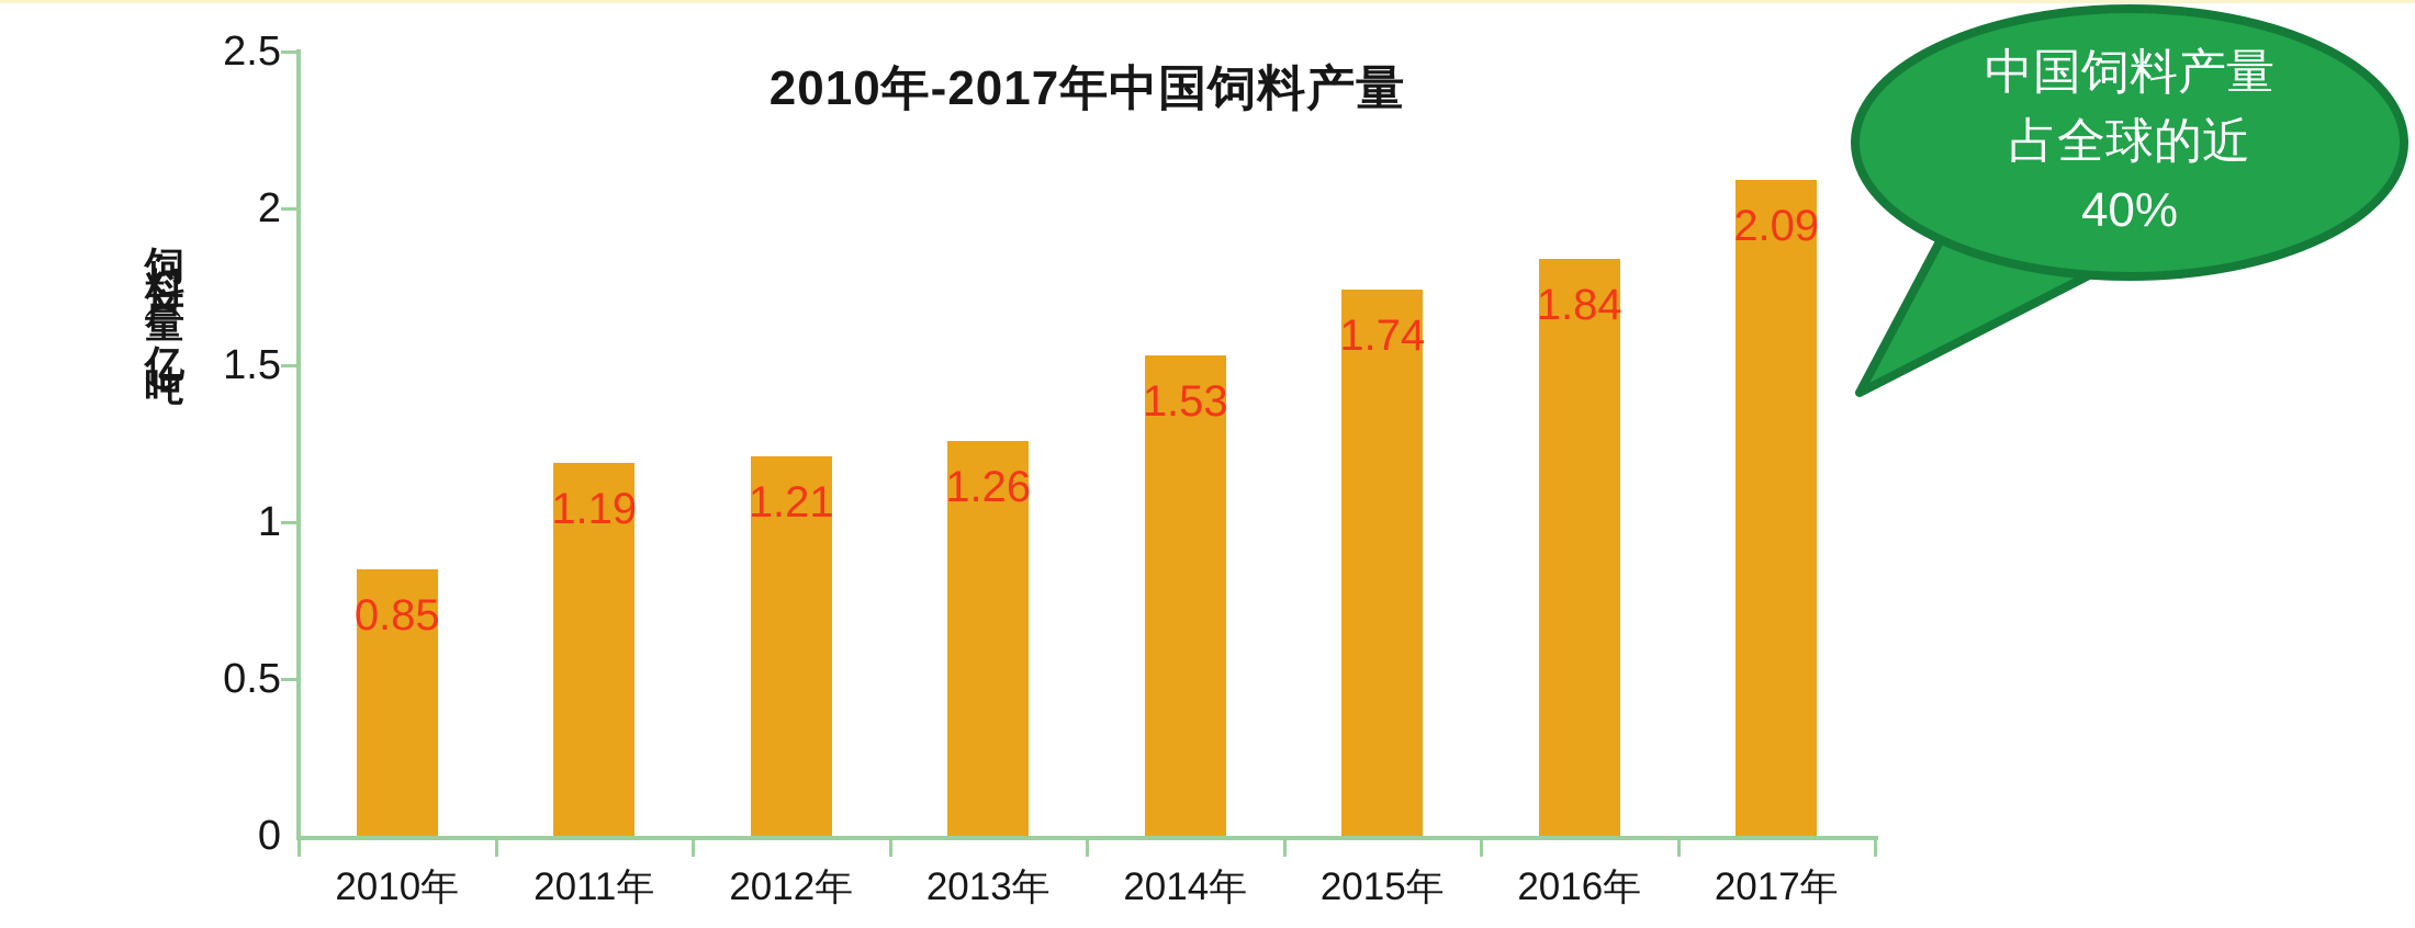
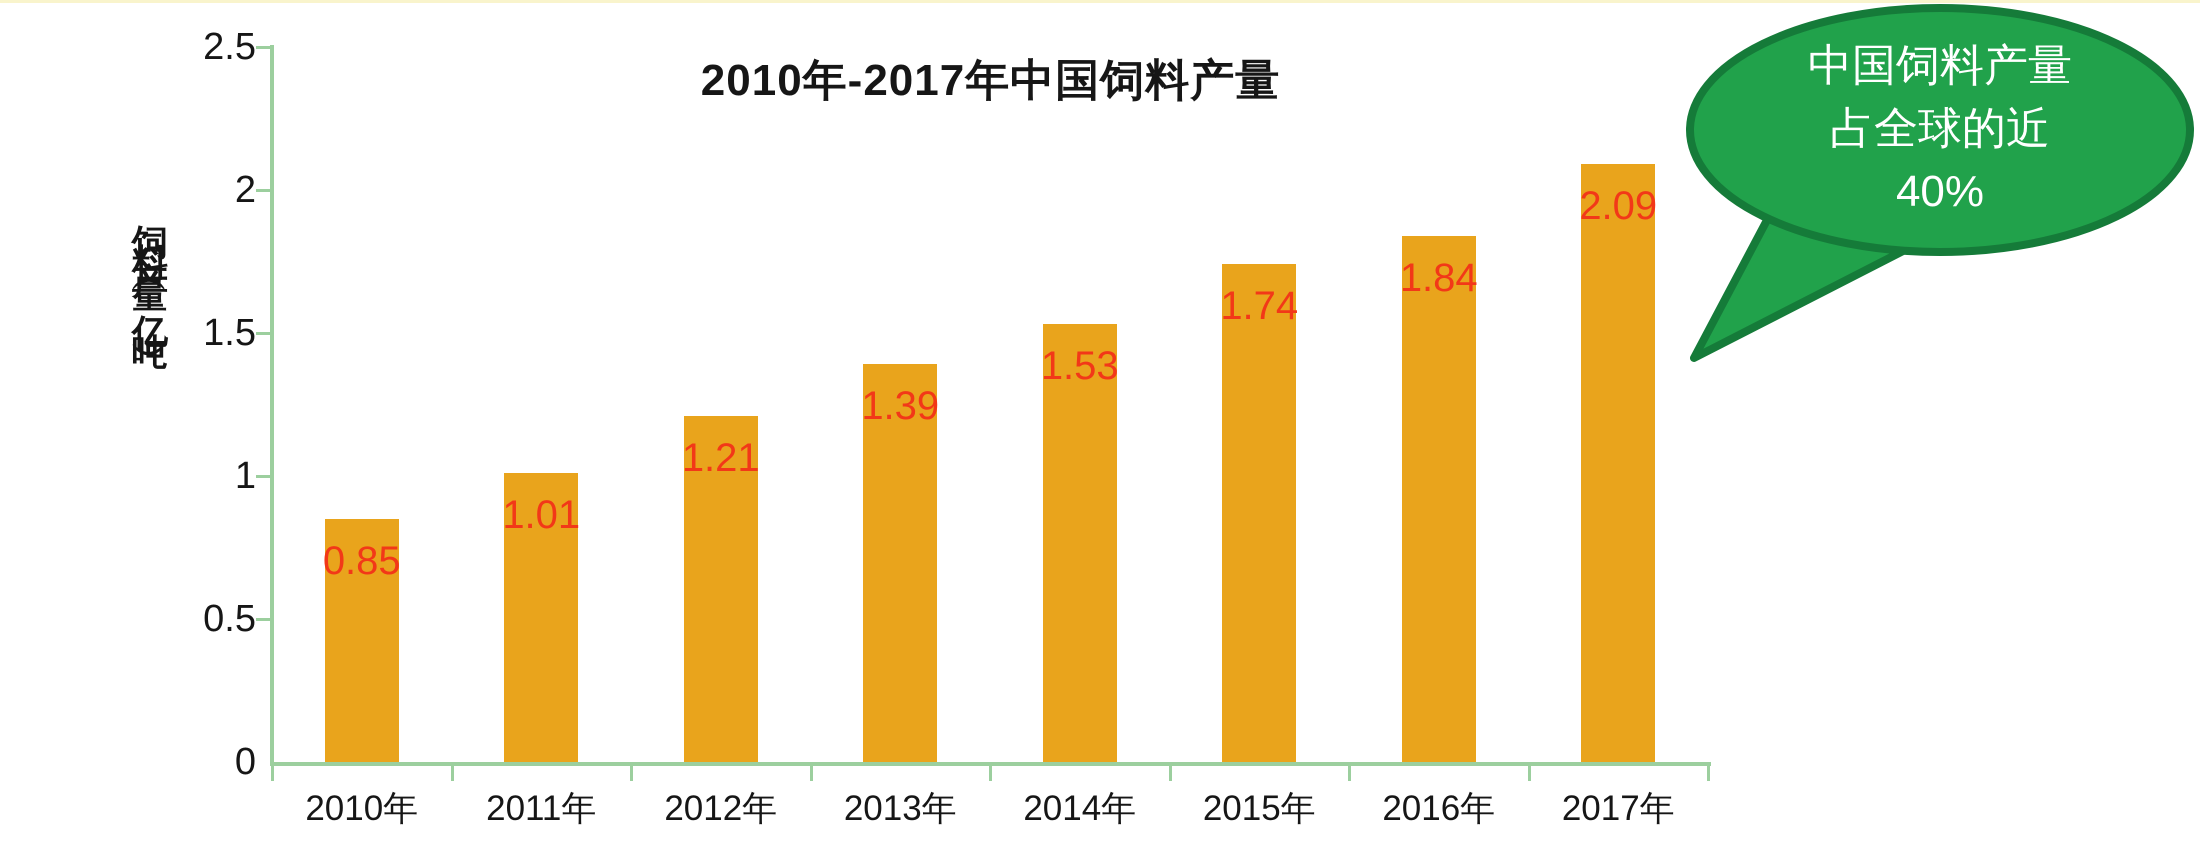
2011年: 1.19 -> 1.01
2013年: 1.26 -> 1.39
